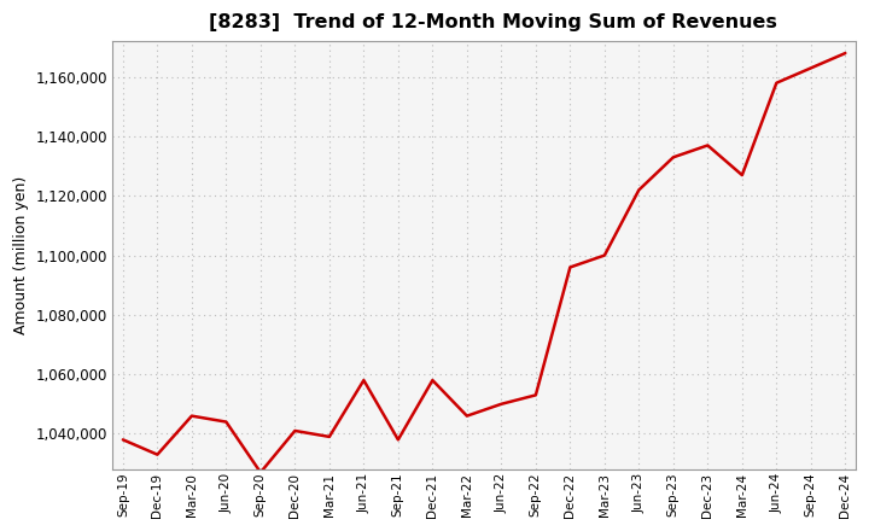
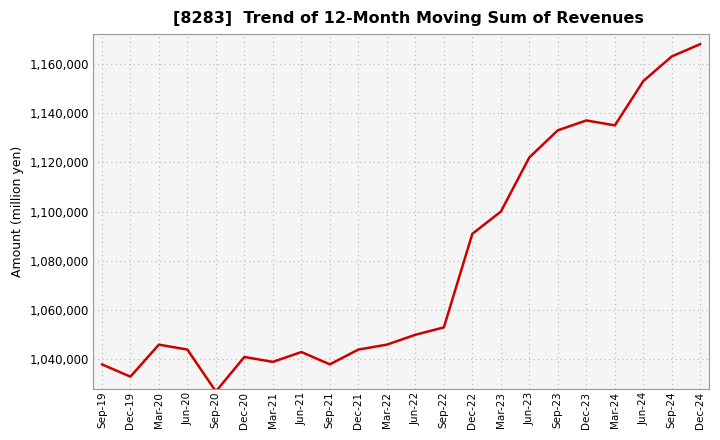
Jun-21: 1,058,000 -> 1,043,000
Dec-21: 1,058,000 -> 1,044,000
Dec-22: 1,096,000 -> 1,091,000
Mar-24: 1,127,000 -> 1,135,000
Jun-24: 1,158,000 -> 1,153,000
